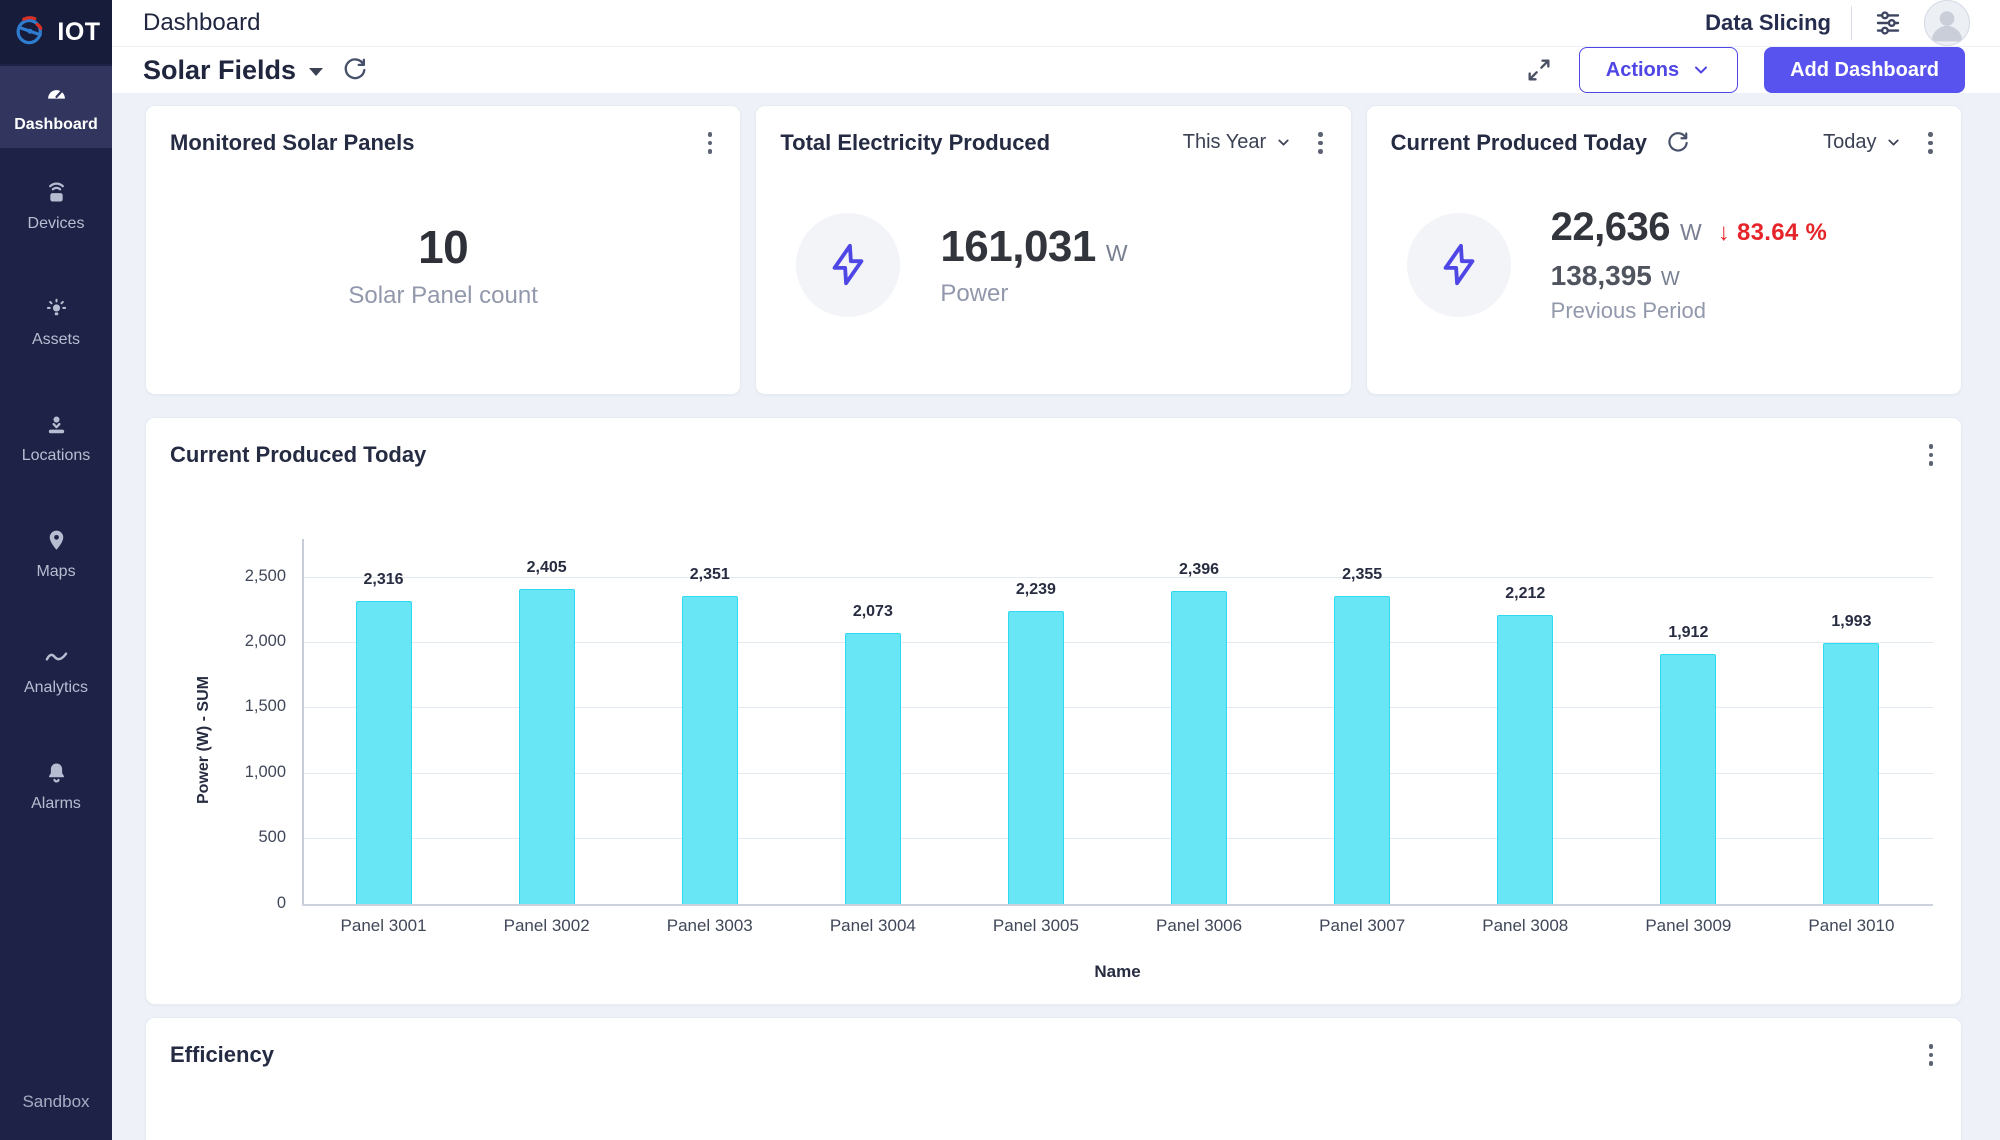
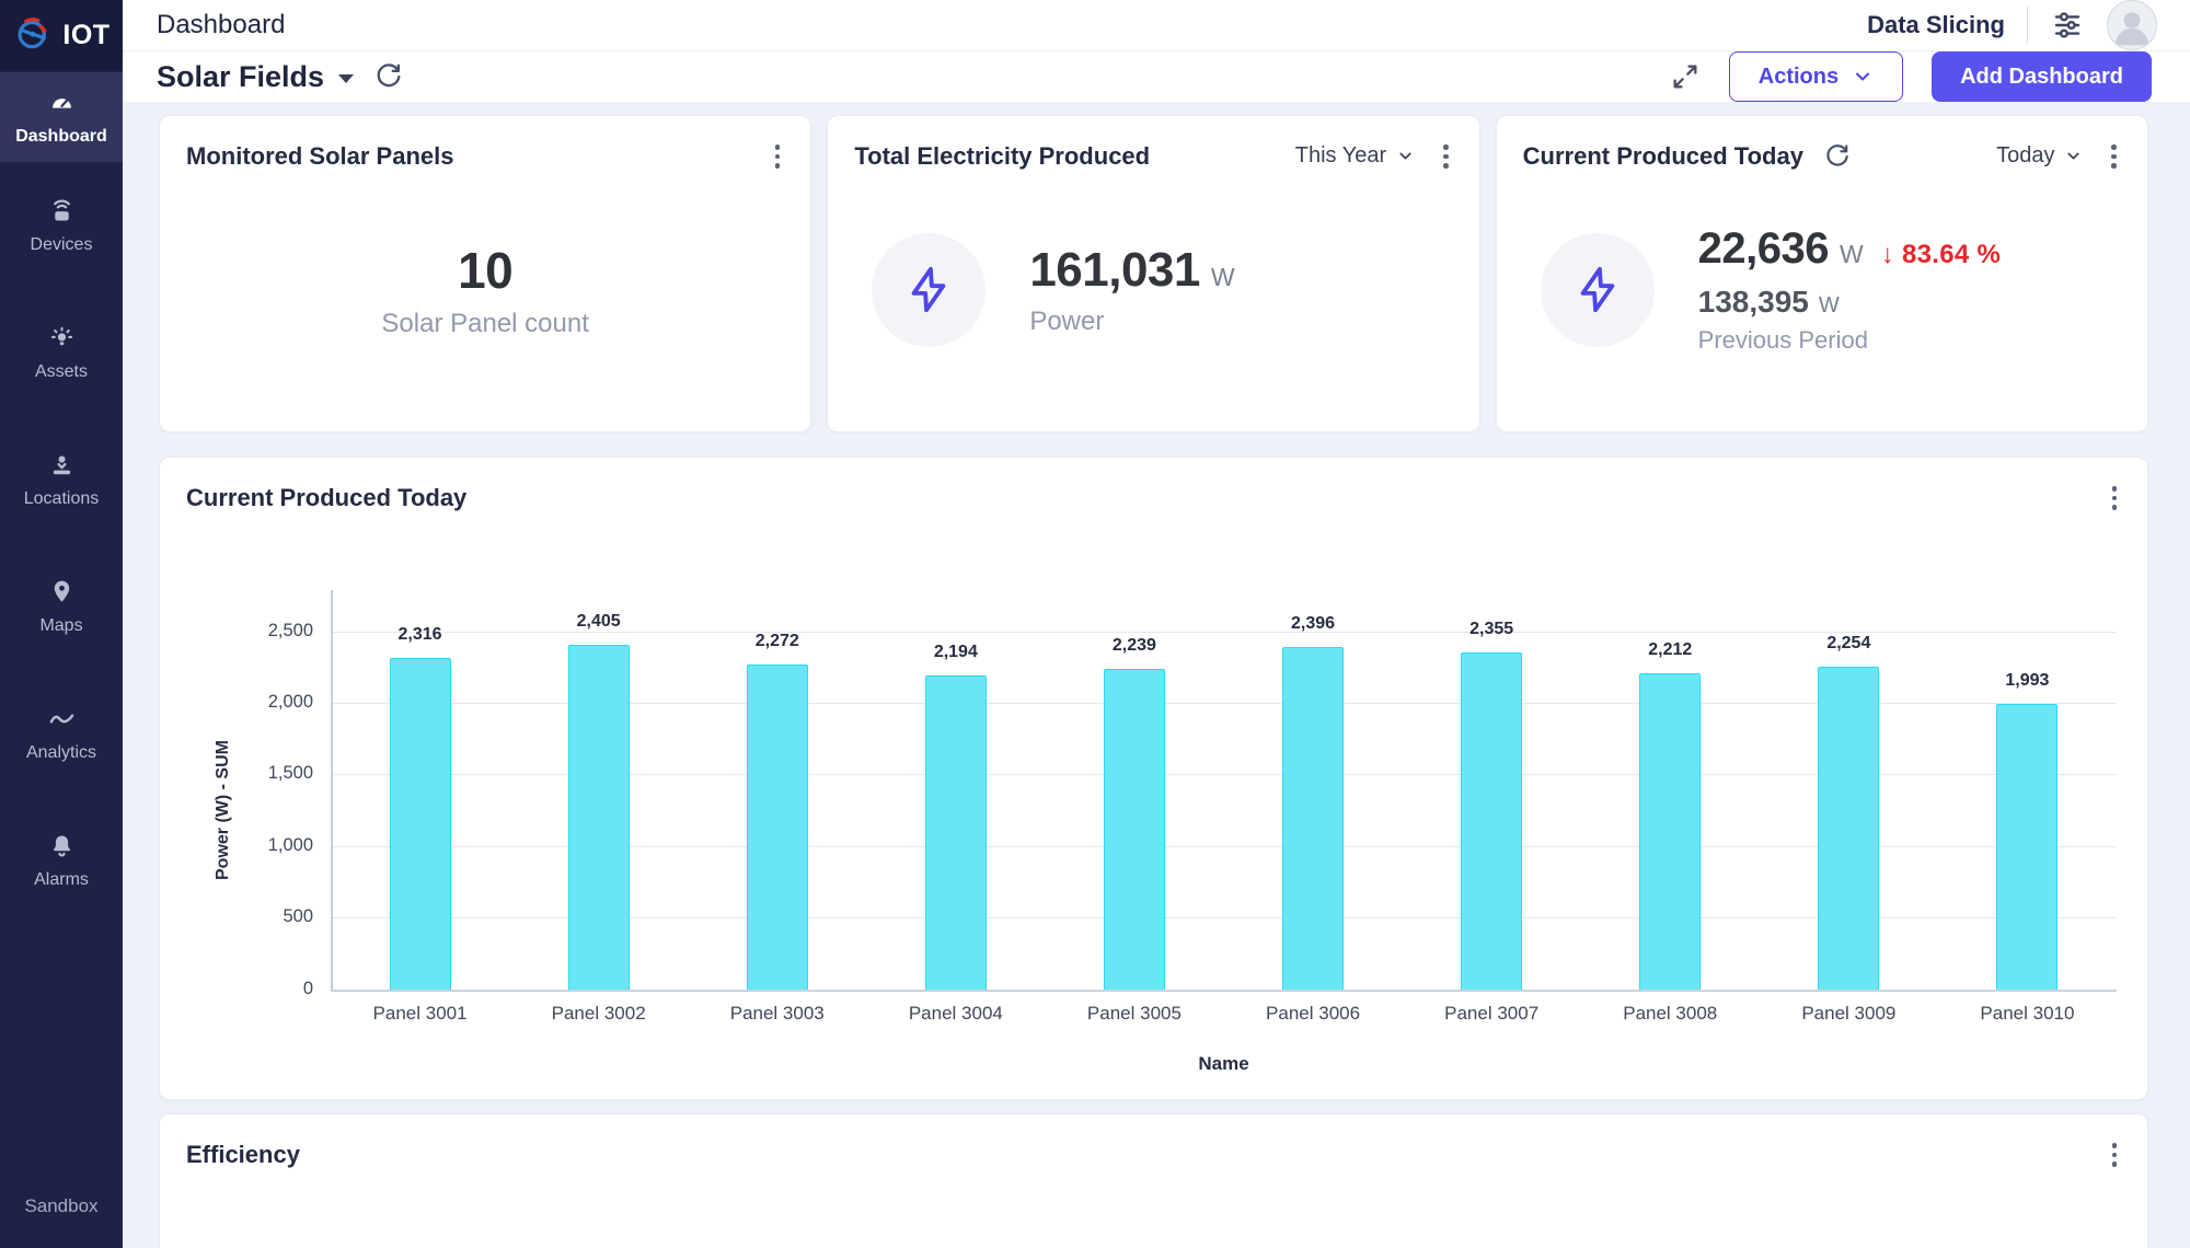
Panel 3003: 2,351 -> 2,272
Panel 3004: 2,073 -> 2,194
Panel 3009: 1,912 -> 2,254
